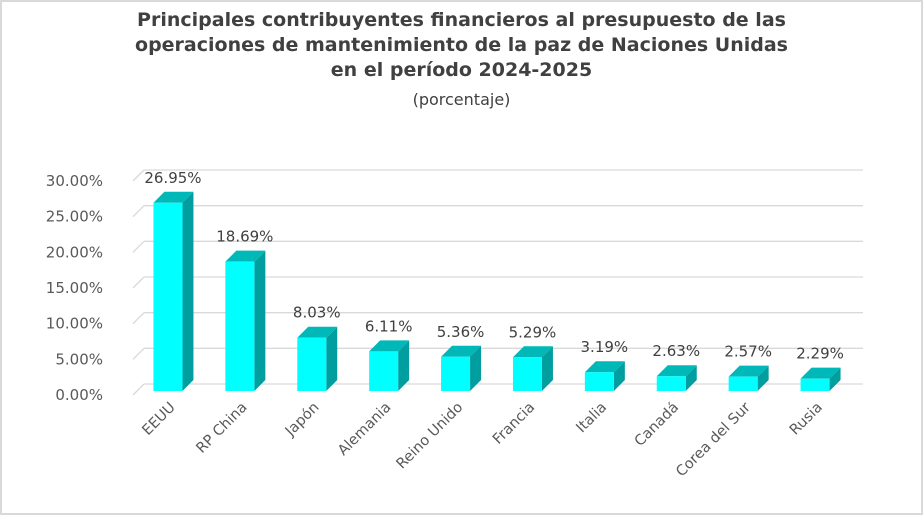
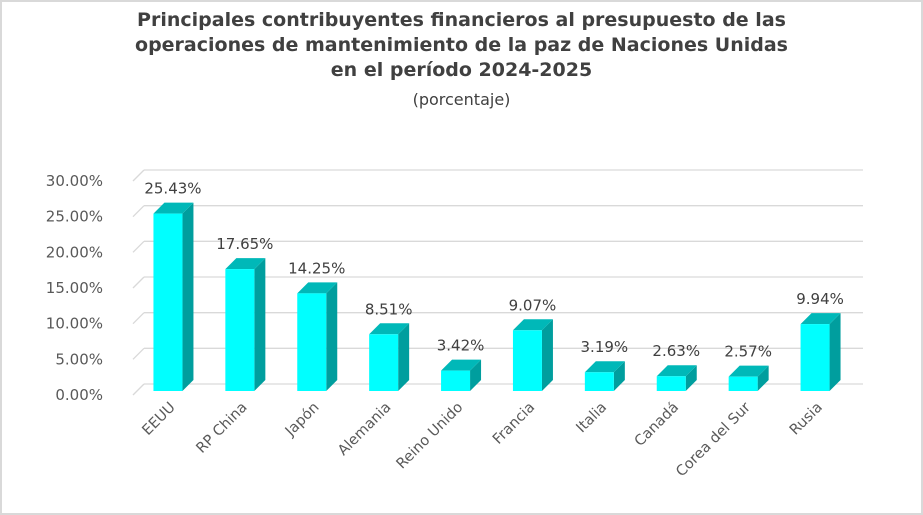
EEUU: 26.95% -> 25.43%
RP China: 18.69% -> 17.65%
Japón: 8.03% -> 14.25%
Alemania: 6.11% -> 8.51%
Reino Unido: 5.36% -> 3.42%
Francia: 5.29% -> 9.07%
Rusia: 2.29% -> 9.94%
